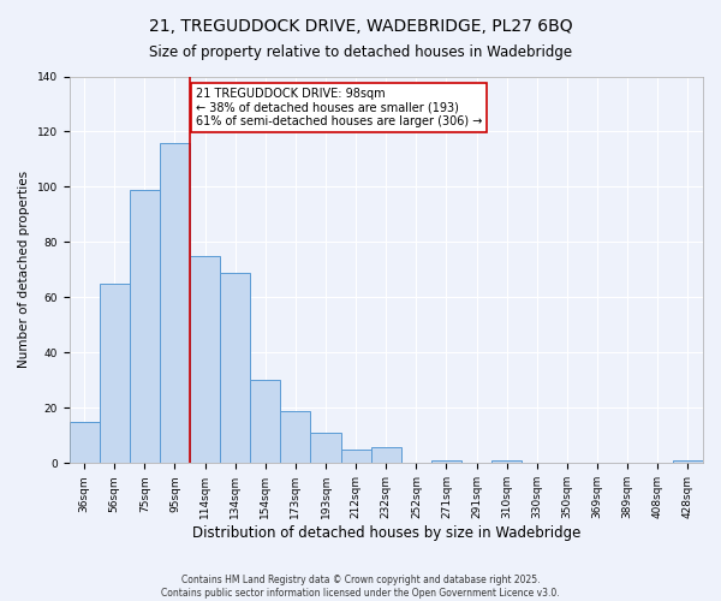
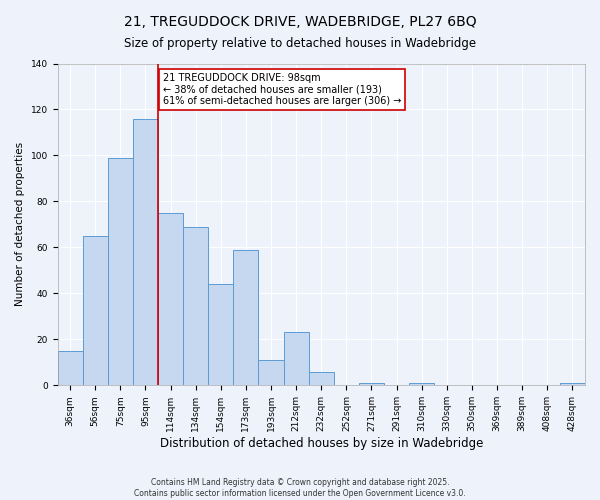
154sqm: 30 -> 44
173sqm: 19 -> 59
212sqm: 5 -> 23
